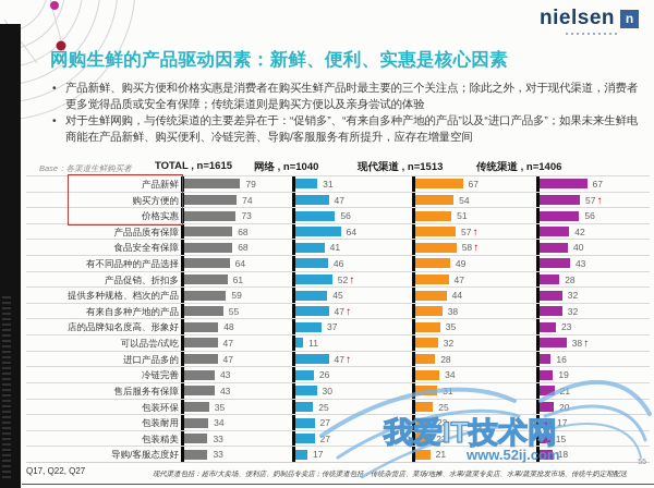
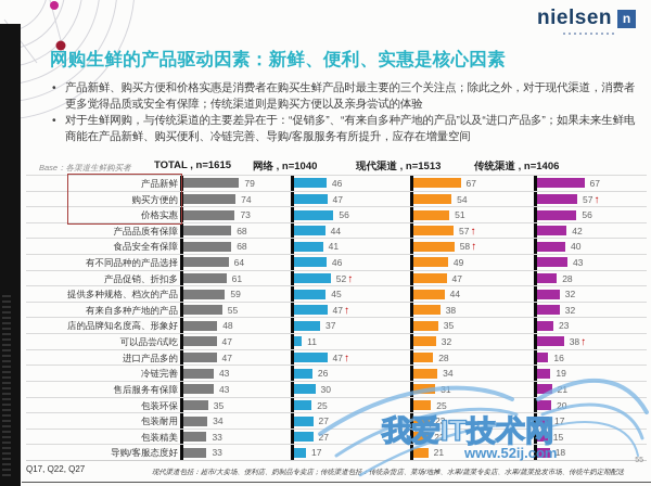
网络 , n=1040/产品新鲜: 31 -> 46
网络 , n=1040/产品品质有保障: 64 -> 44
